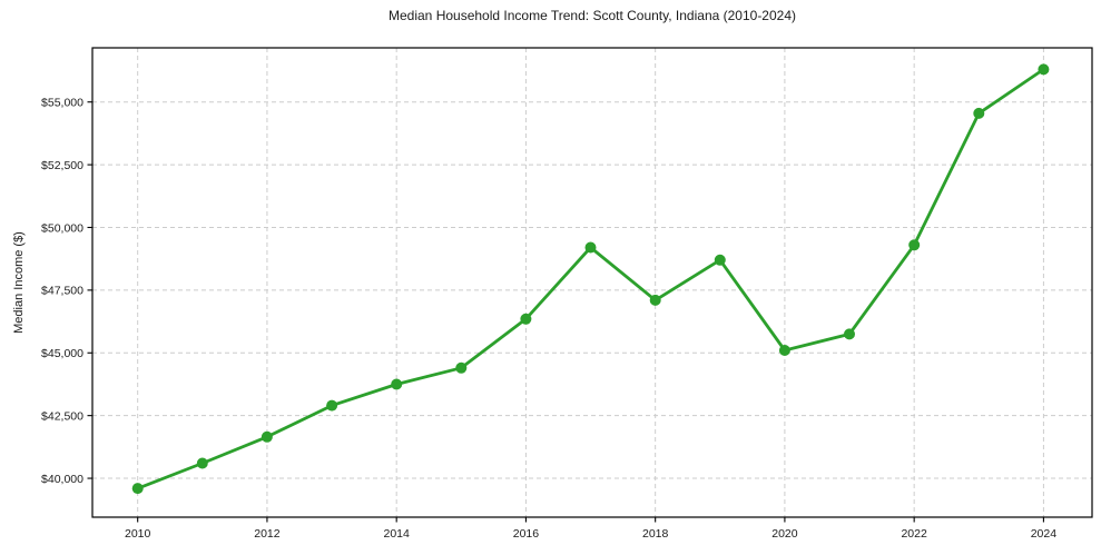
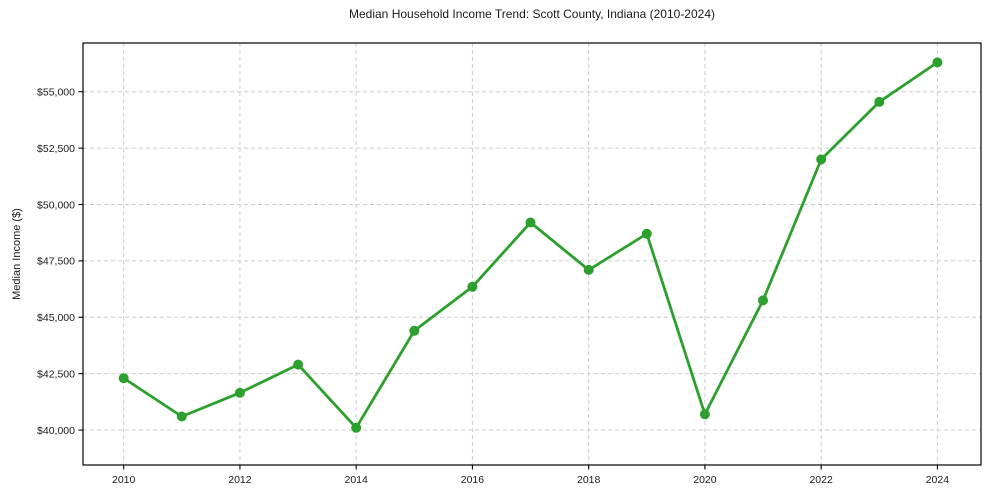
2010: $39600 -> $42300
2014: $43800 -> $40100
2020: $45100 -> $40700
2022: $49300 -> $52000
